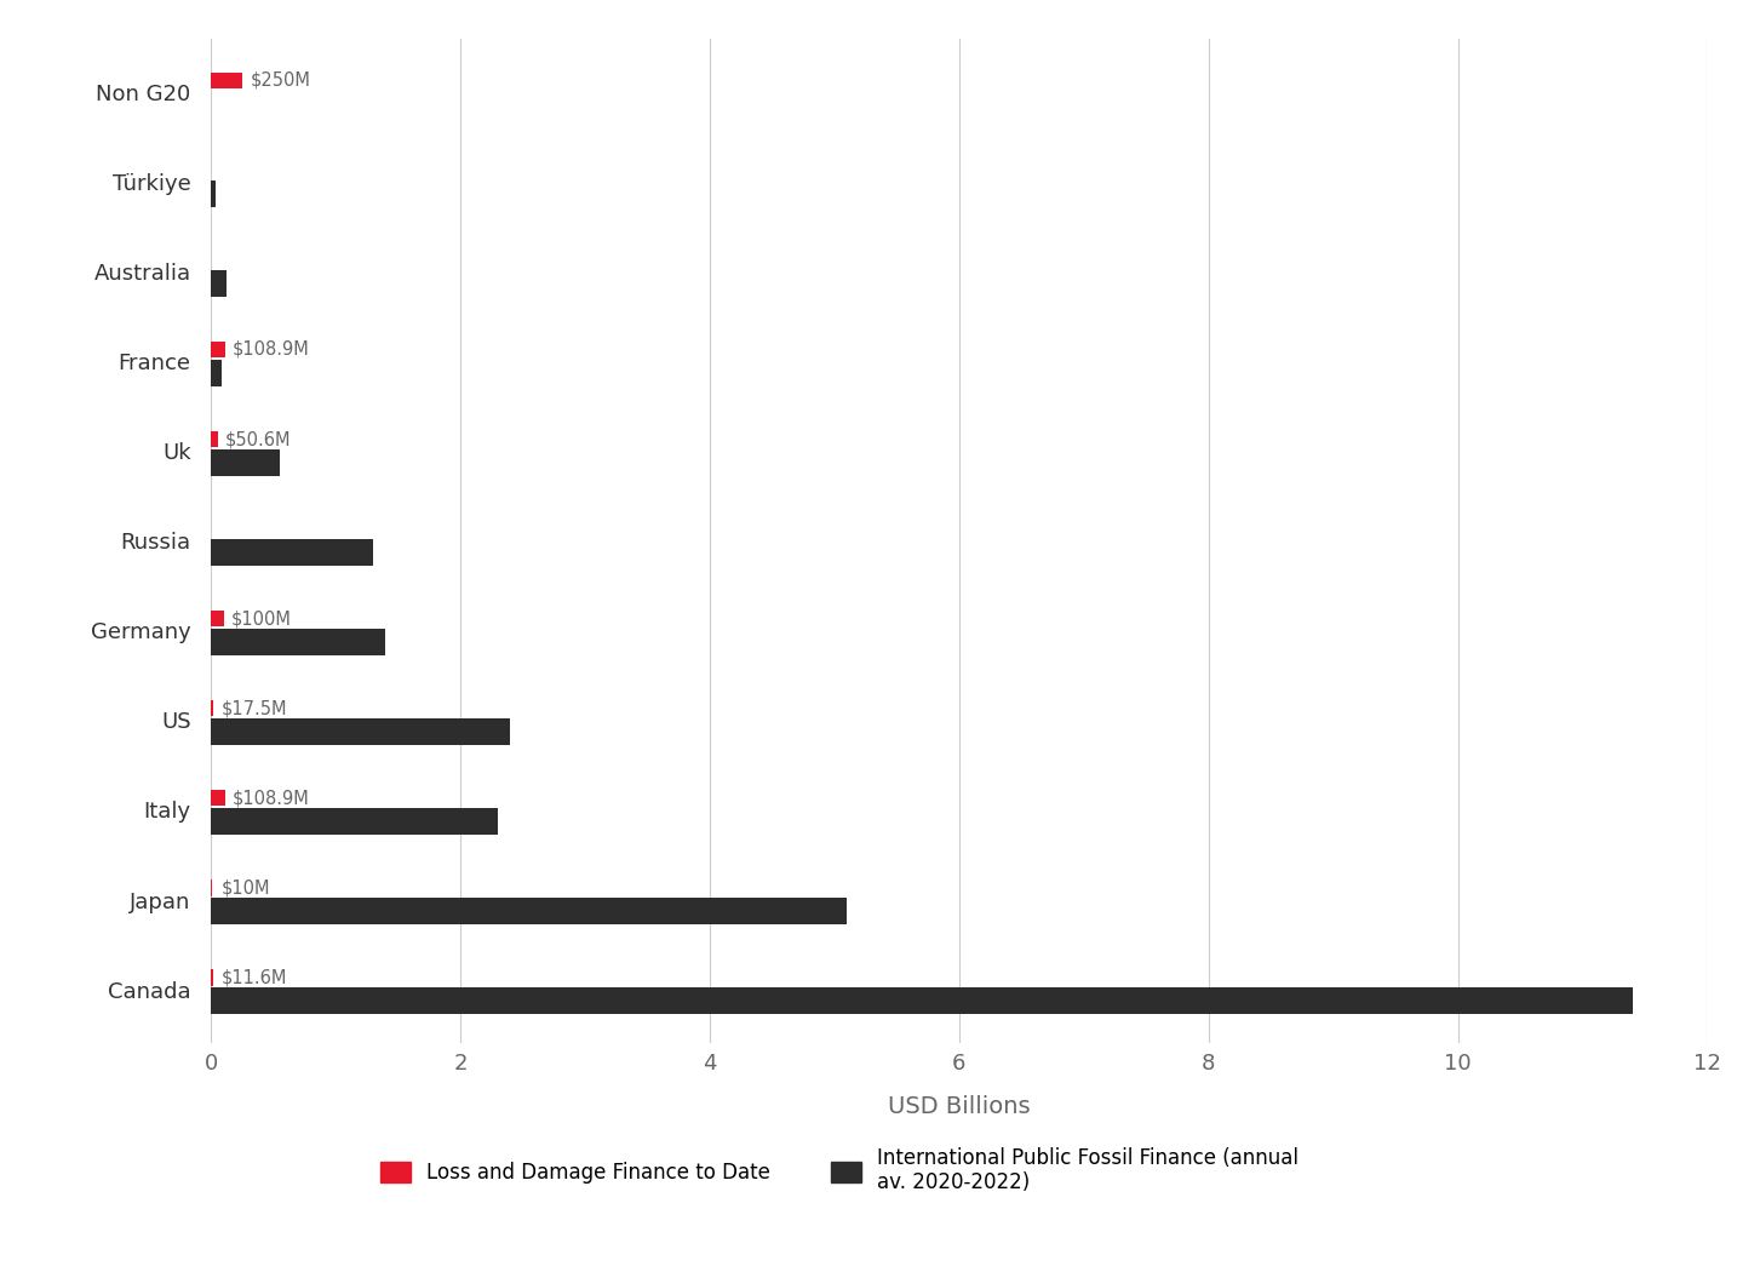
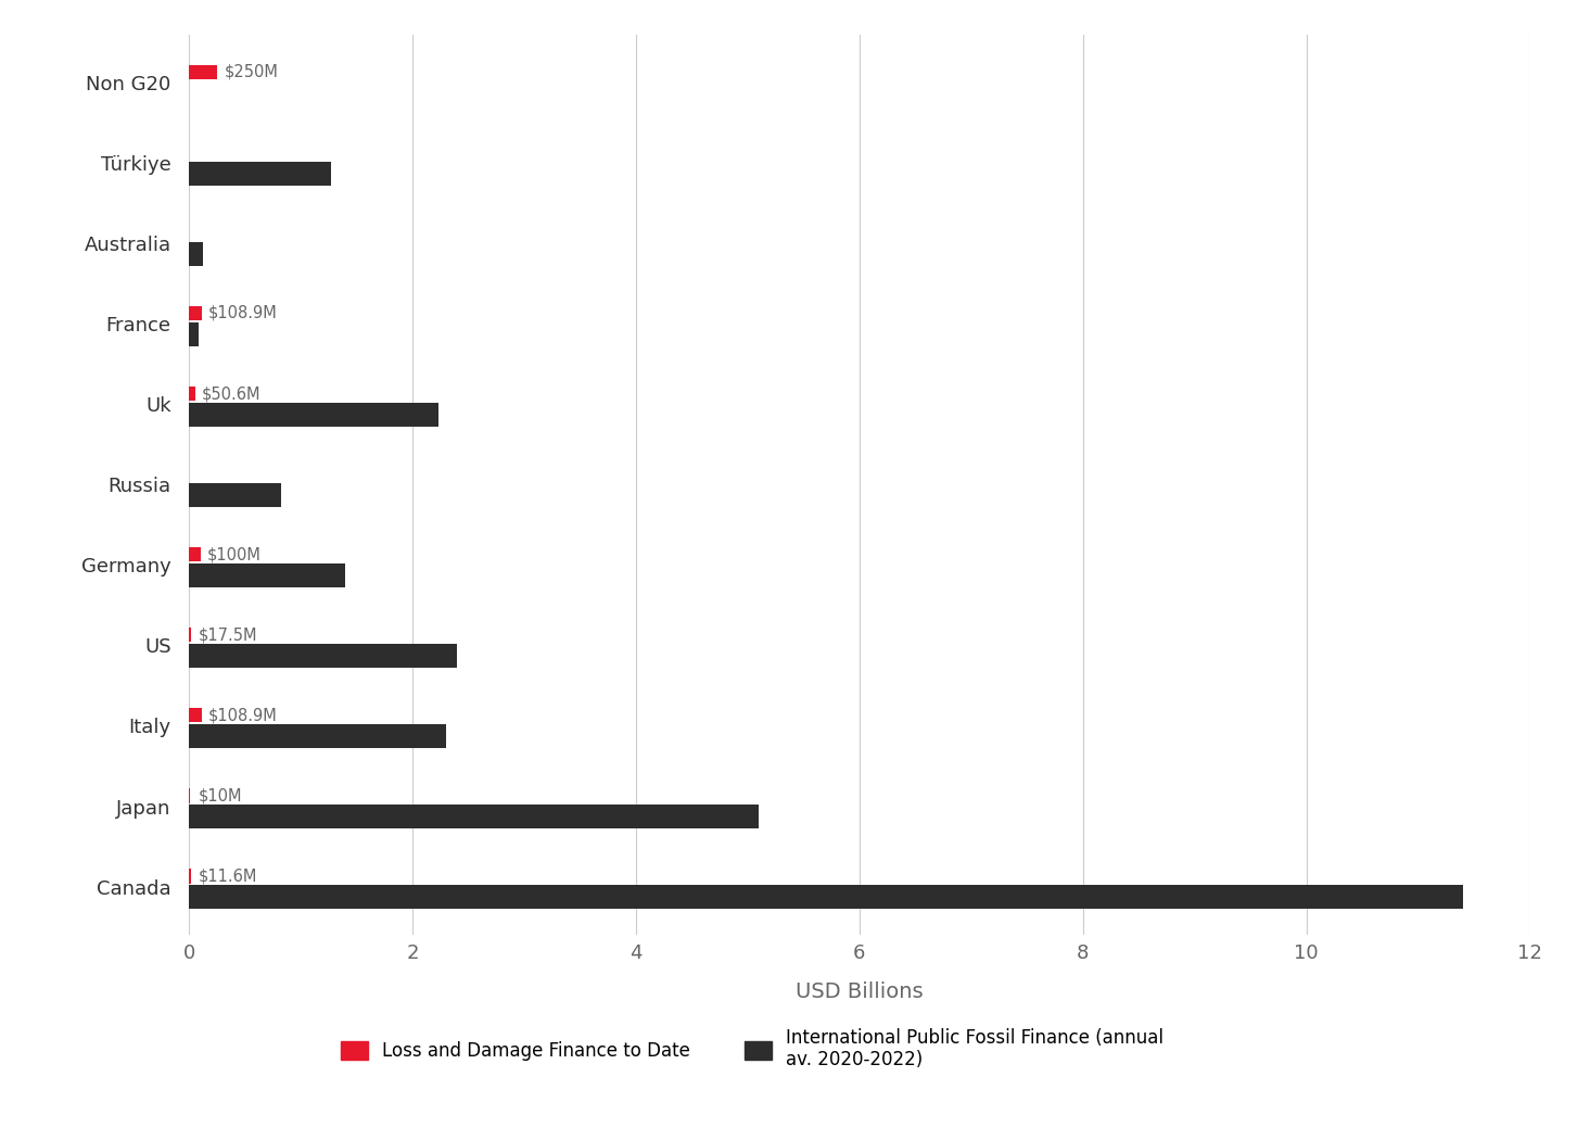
International Public Fossil Finance (annual av. 2020-2022)/Türkiye: 0.04 -> 1.27
International Public Fossil Finance (annual av. 2020-2022)/Uk: 0.55 -> 2.23
International Public Fossil Finance (annual av. 2020-2022)/Russia: 1.30 -> 0.82
